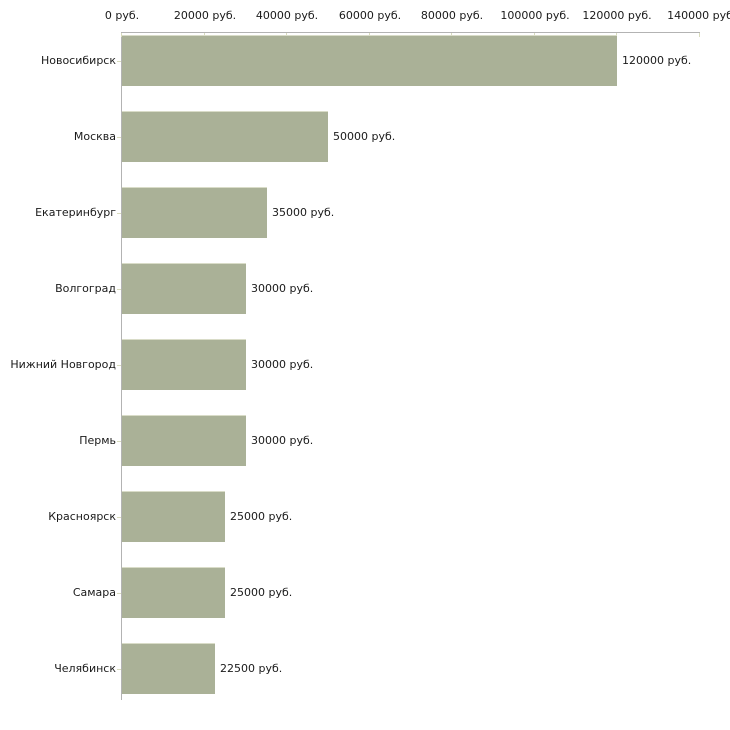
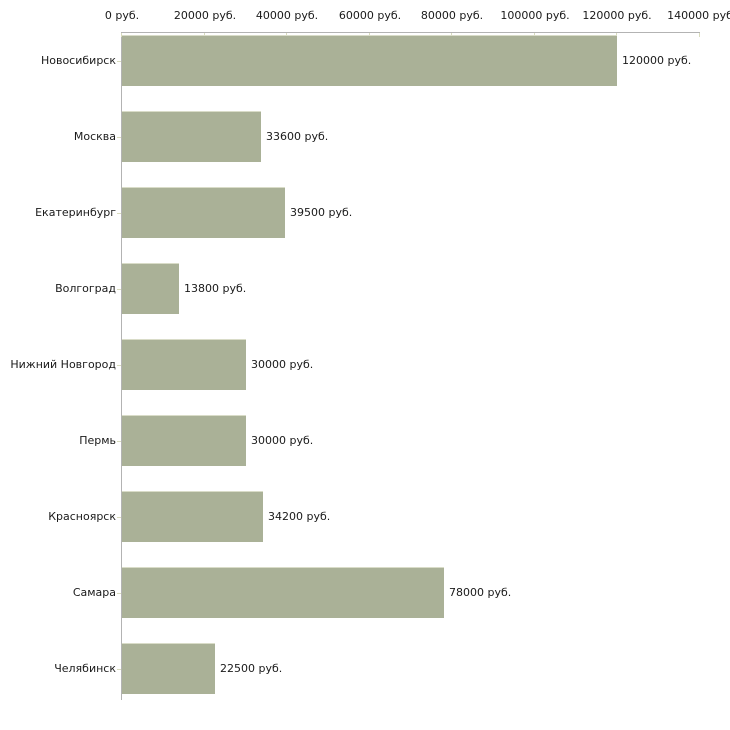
Москва: 50000 -> 33600
Екатеринбург: 35000 -> 39500
Волгоград: 30000 -> 13800
Красноярск: 25000 -> 34200
Самара: 25000 -> 78000
